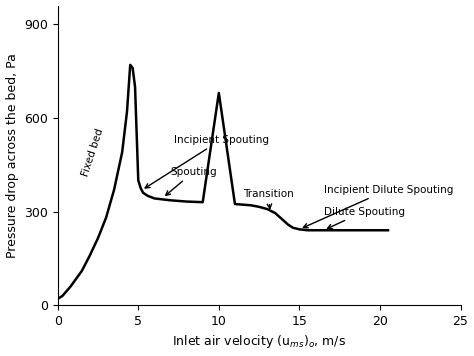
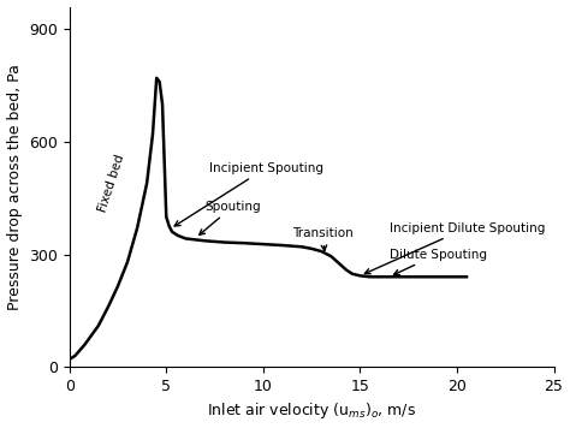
10: 680 -> 327
